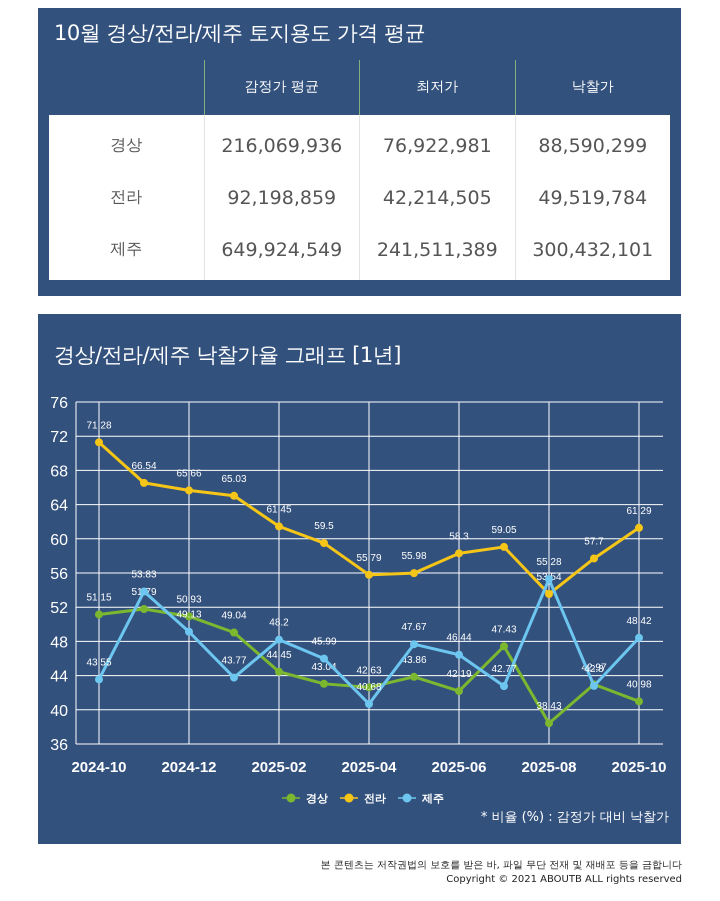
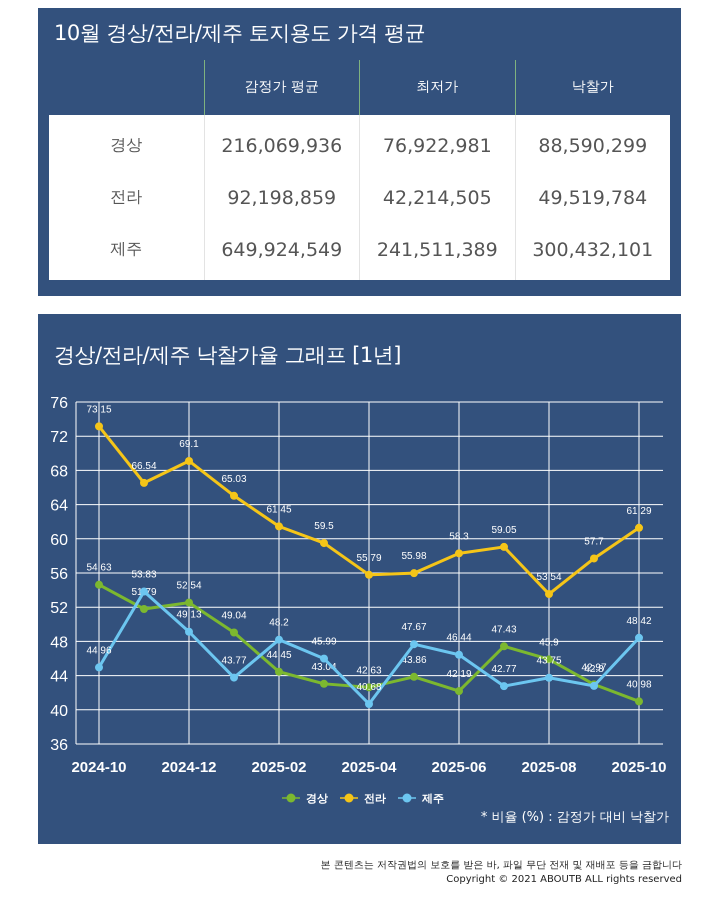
경상/2024-10: 51.15 -> 54.63
전라/2024-10: 71.28 -> 73.15
제주/2024-10: 43.55 -> 44.96
경상/2024-12: 50.93 -> 52.54
전라/2024-12: 65.66 -> 69.1
경상/2025-08: 38.43 -> 45.9
제주/2025-08: 55.28 -> 43.75
